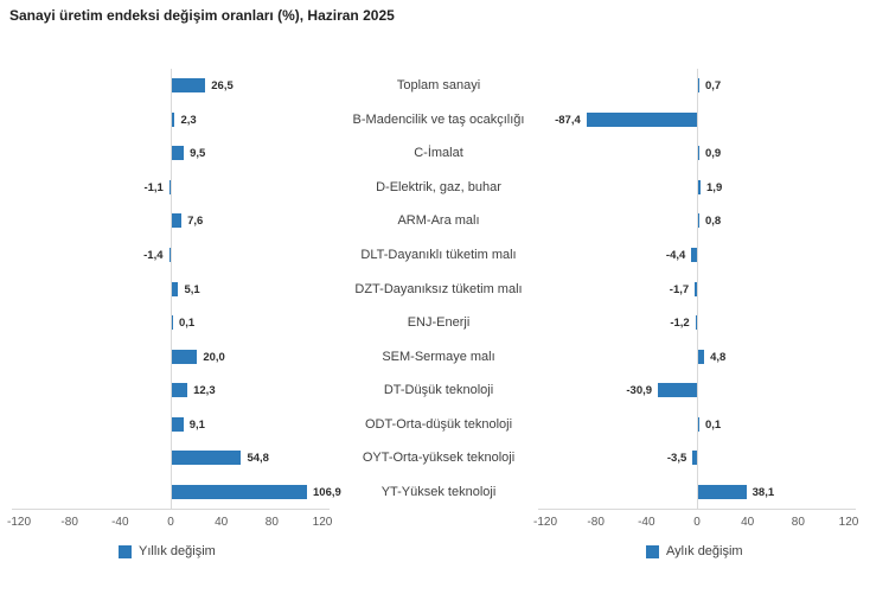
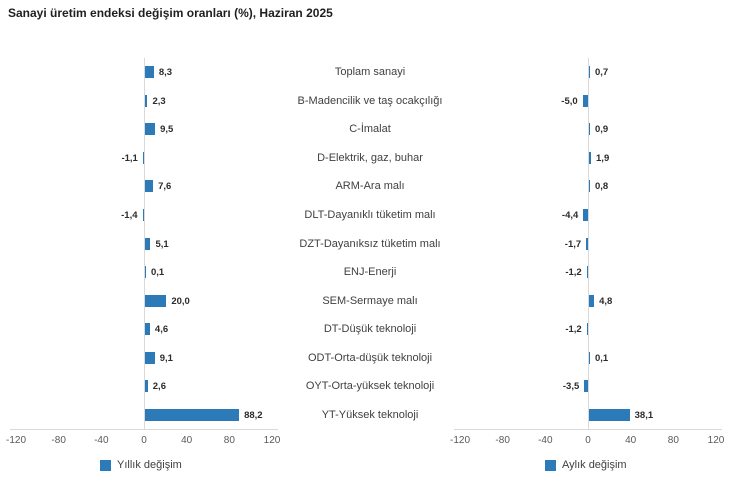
Yıllık değişim/Toplam sanayi: 26,5 -> 8,3
Aylık değişim/B-Madencilik ve taş ocakçılığı: -87,4 -> -5,0
Yıllık değişim/DT-Düşük teknoloji: 12,3 -> 4,6
Aylık değişim/DT-Düşük teknoloji: -30,9 -> -1,2
Yıllık değişim/OYT-Orta-yüksek teknoloji: 54,8 -> 2,6
Yıllık değişim/YT-Yüksek teknoloji: 106,9 -> 88,2
